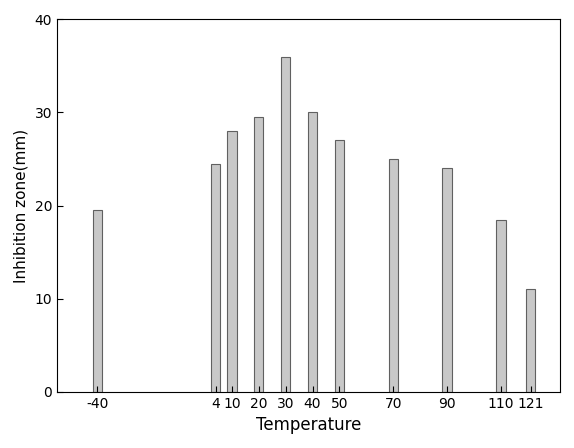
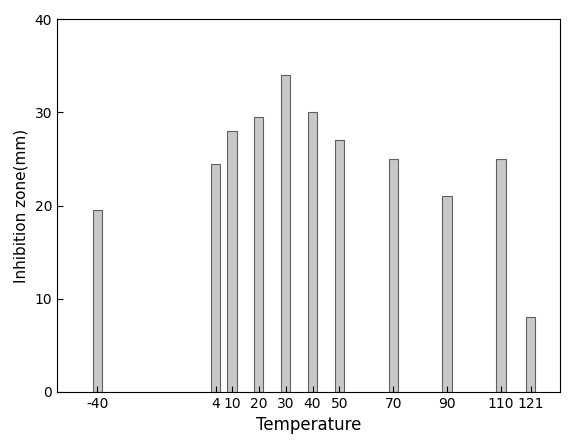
30: 36.0 -> 34.0
90: 24.0 -> 21.0
110: 18.5 -> 25.0
121: 11.0 -> 8.0
